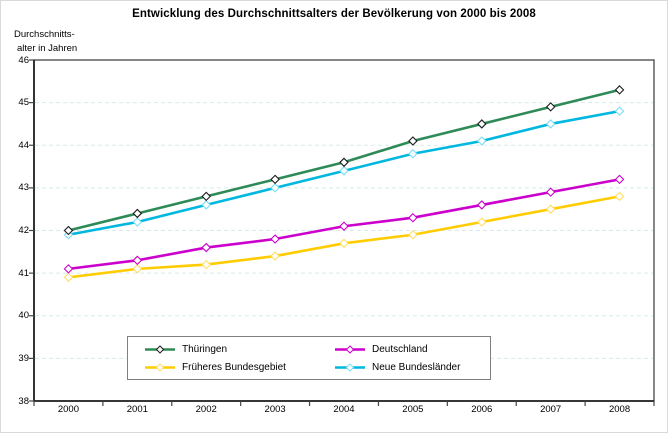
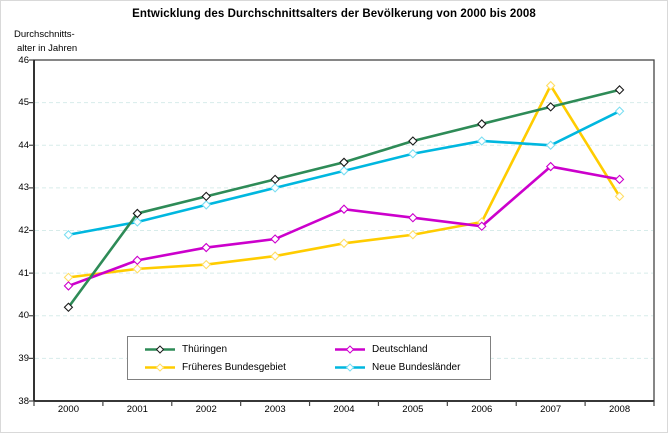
Thüringen/2000: 42.0 -> 40.2
Deutschland/2000: 41.1 -> 40.7
Deutschland/2004: 42.1 -> 42.5
Deutschland/2006: 42.6 -> 42.1
Deutschland/2007: 42.9 -> 43.5
Früheres Bundesgebiet/2007: 42.5 -> 45.4
Neue Bundesländer/2007: 44.5 -> 44.0
